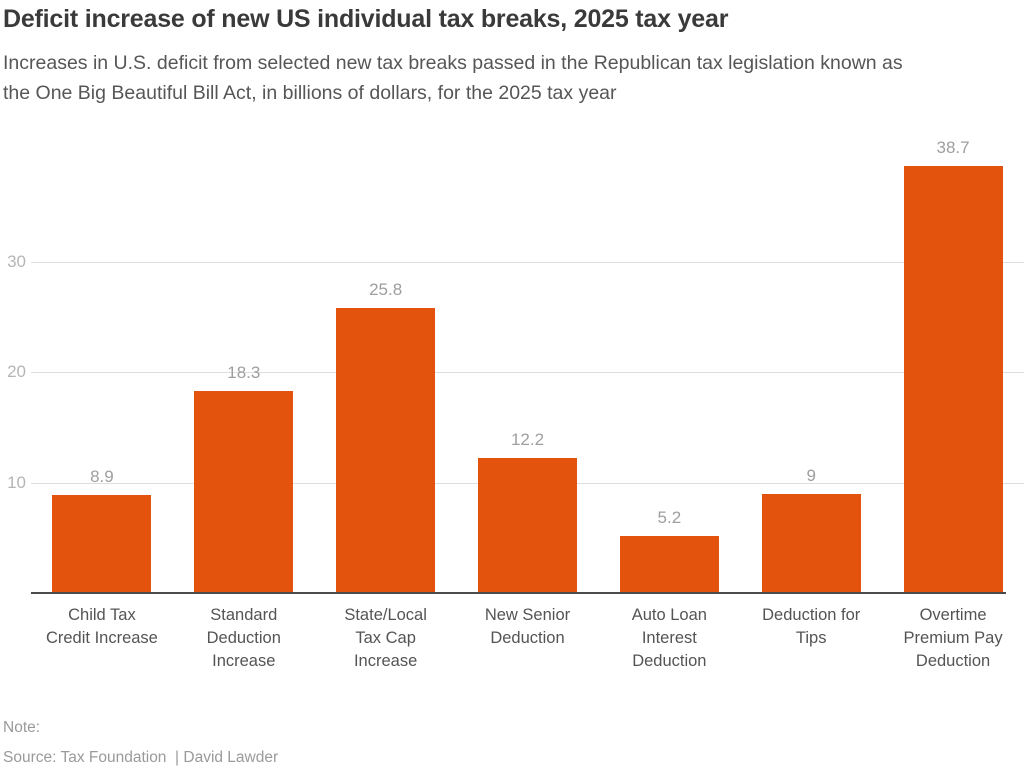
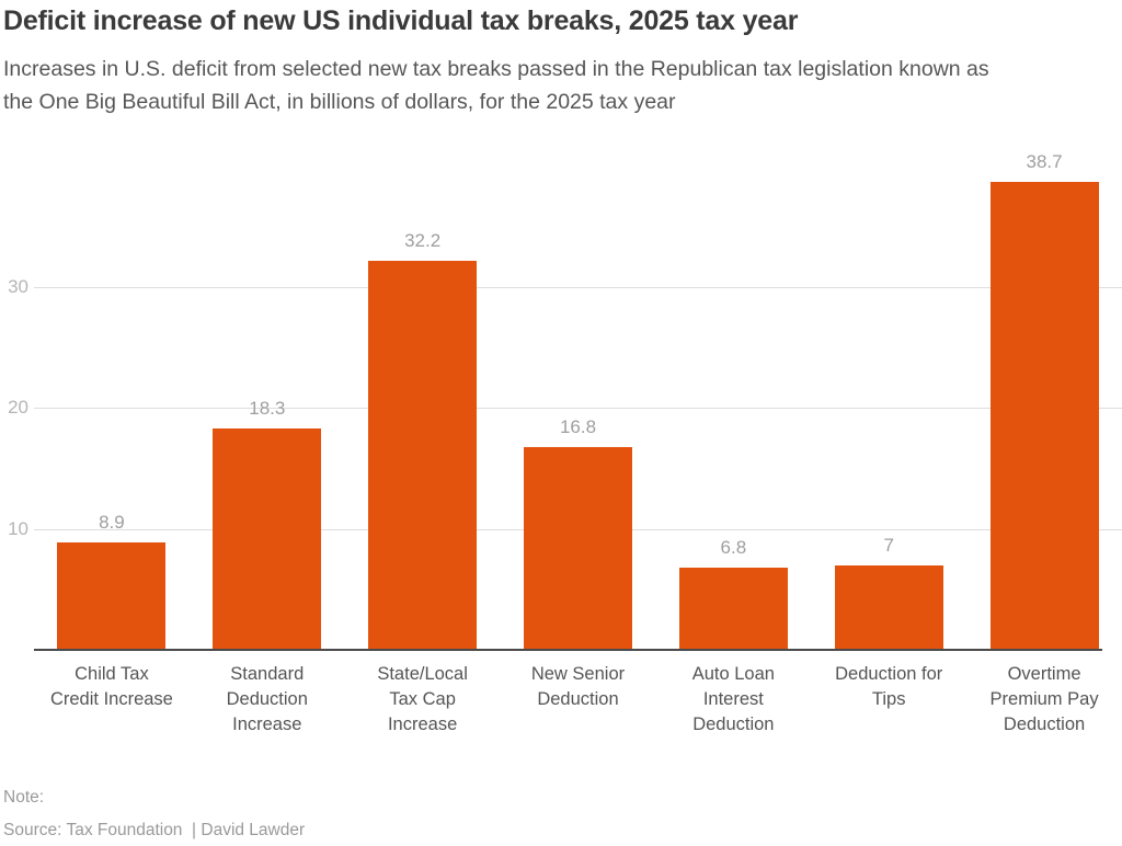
State/Local Tax Cap Increase: 25.8 -> 32.2
New Senior Deduction: 12.2 -> 16.8
Auto Loan Interest Deduction: 5.2 -> 6.8
Deduction for Tips: 9 -> 7
